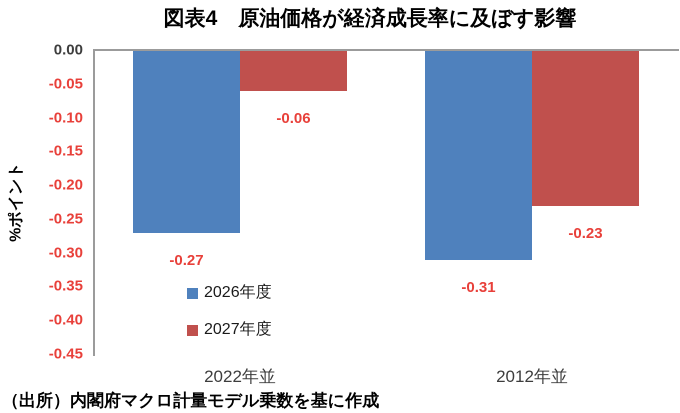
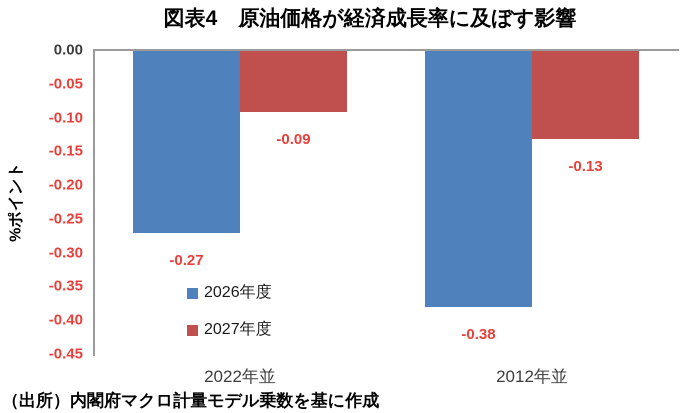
2027年度/2022年並: -0.06 -> -0.09
2026年度/2012年並: -0.31 -> -0.38
2027年度/2012年並: -0.23 -> -0.13
